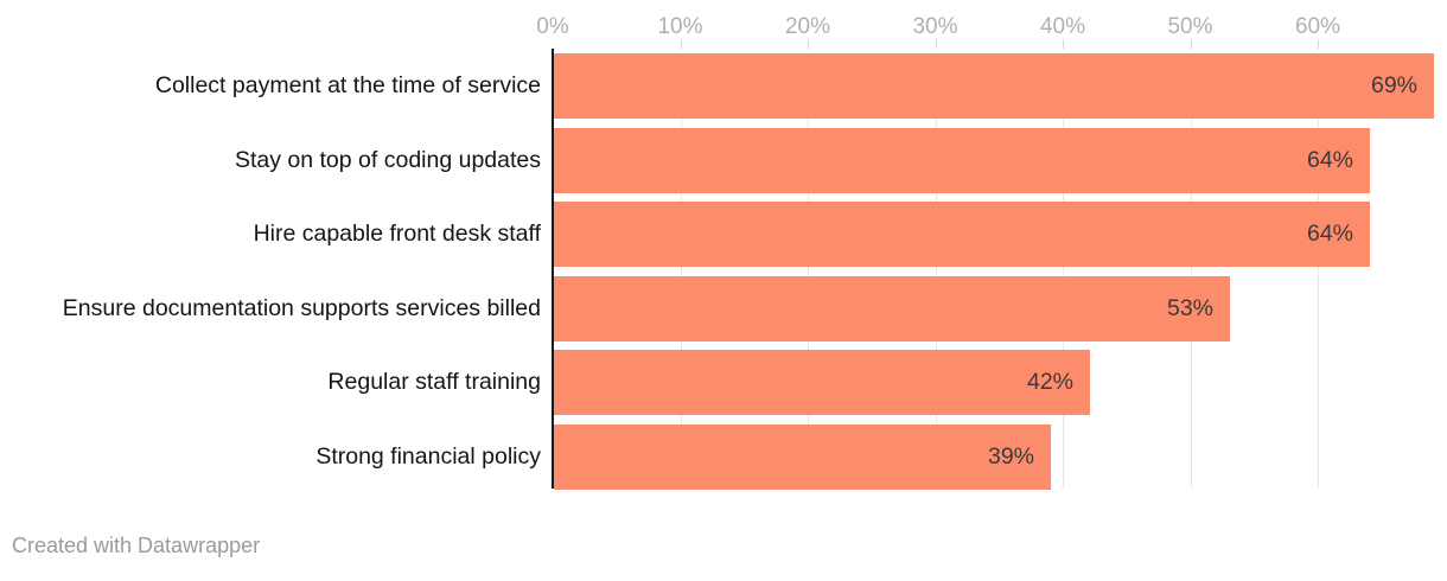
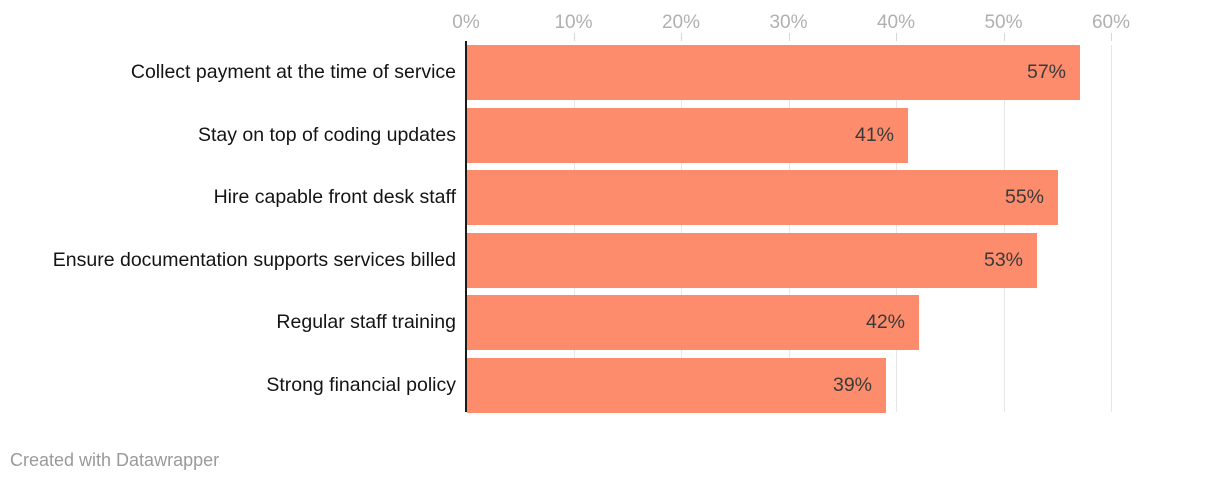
Collect payment at the time of service: 69% -> 57%
Stay on top of coding updates: 64% -> 41%
Hire capable front desk staff: 64% -> 55%
